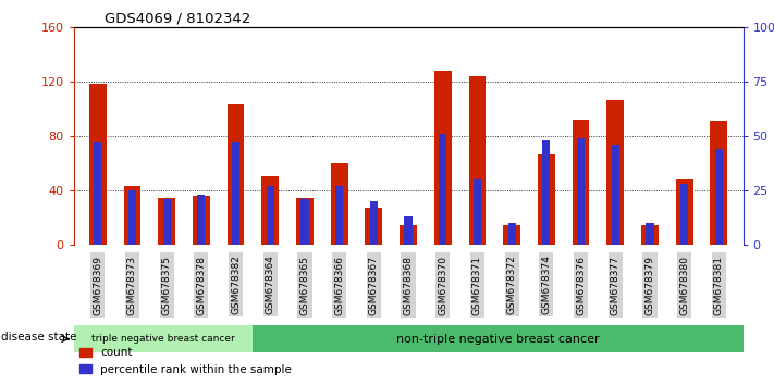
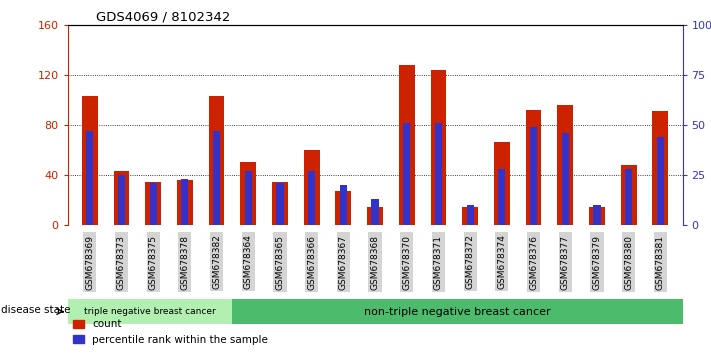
count/GSM678369: 118 -> 103
percentile rank within the sample/GSM678371: 30 -> 51
percentile rank within the sample/GSM678374: 48 -> 28
count/GSM678377: 106 -> 96
